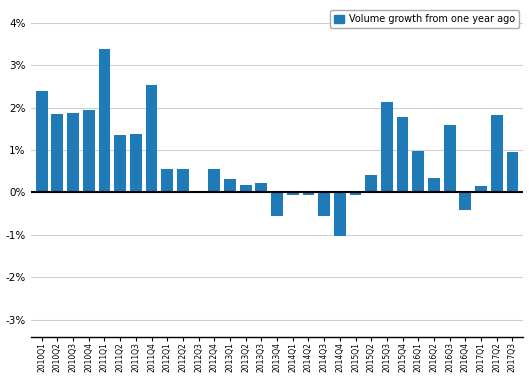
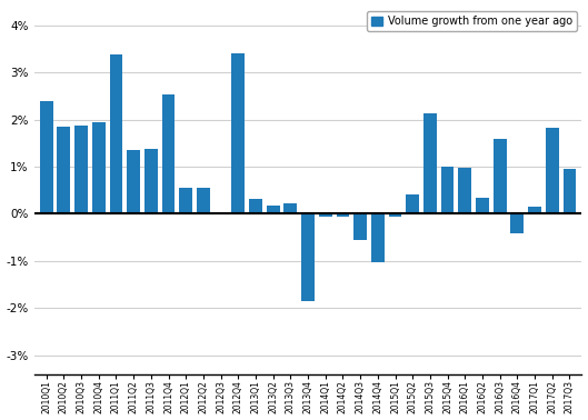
2012Q4: 0.55% -> 3.40%
2013Q4: -0.55% -> -1.85%
2015Q4: 1.78% -> 1.00%
